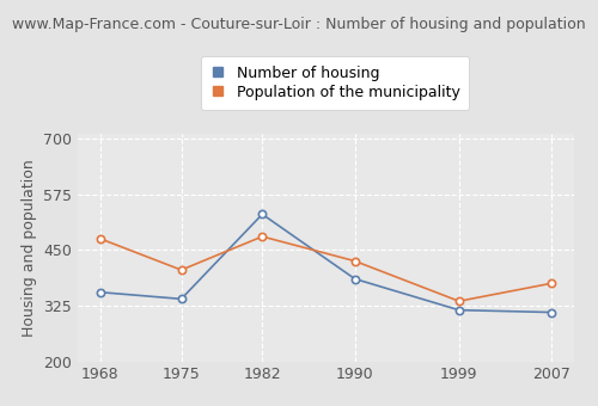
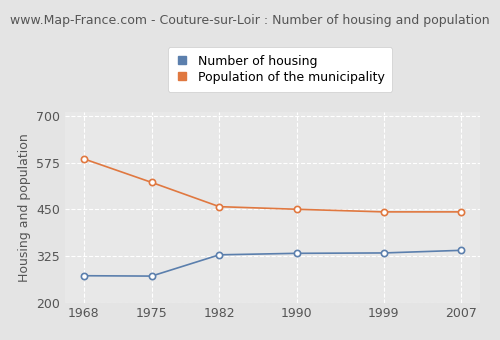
Number of housing/1968: 355 -> 272
Population of the municipality/1968: 475 -> 585
Number of housing/1975: 340 -> 271
Population of the municipality/1975: 405 -> 522
Number of housing/1982: 530 -> 328
Population of the municipality/1982: 480 -> 457
Number of housing/1990: 385 -> 332
Population of the municipality/1990: 425 -> 450
Number of housing/1999: 315 -> 333
Population of the municipality/1999: 335 -> 443
Number of housing/2007: 310 -> 340
Population of the municipality/2007: 375 -> 443
